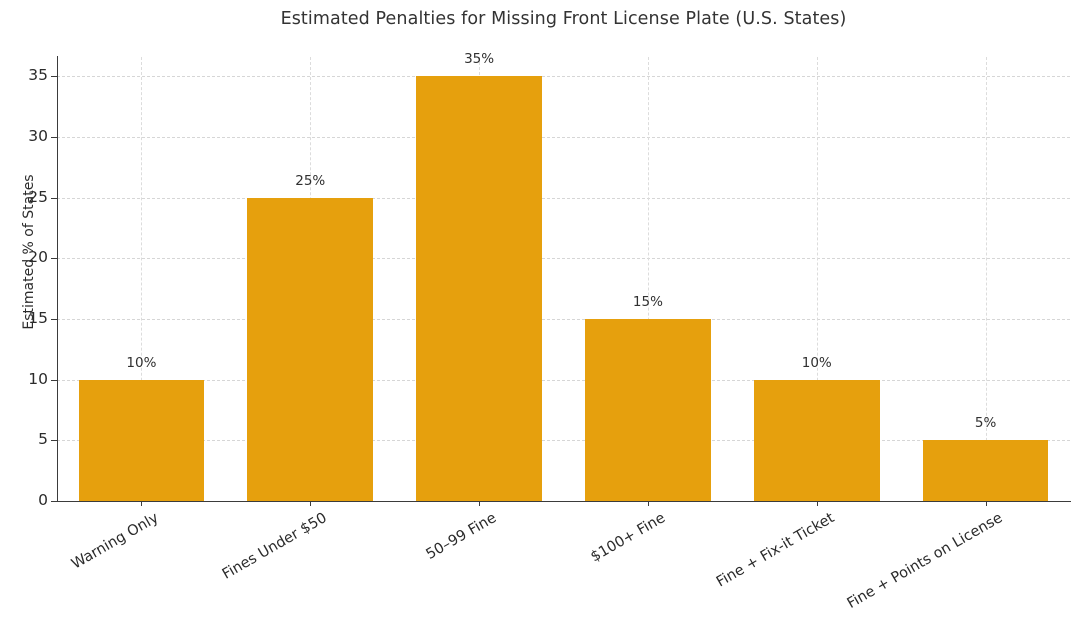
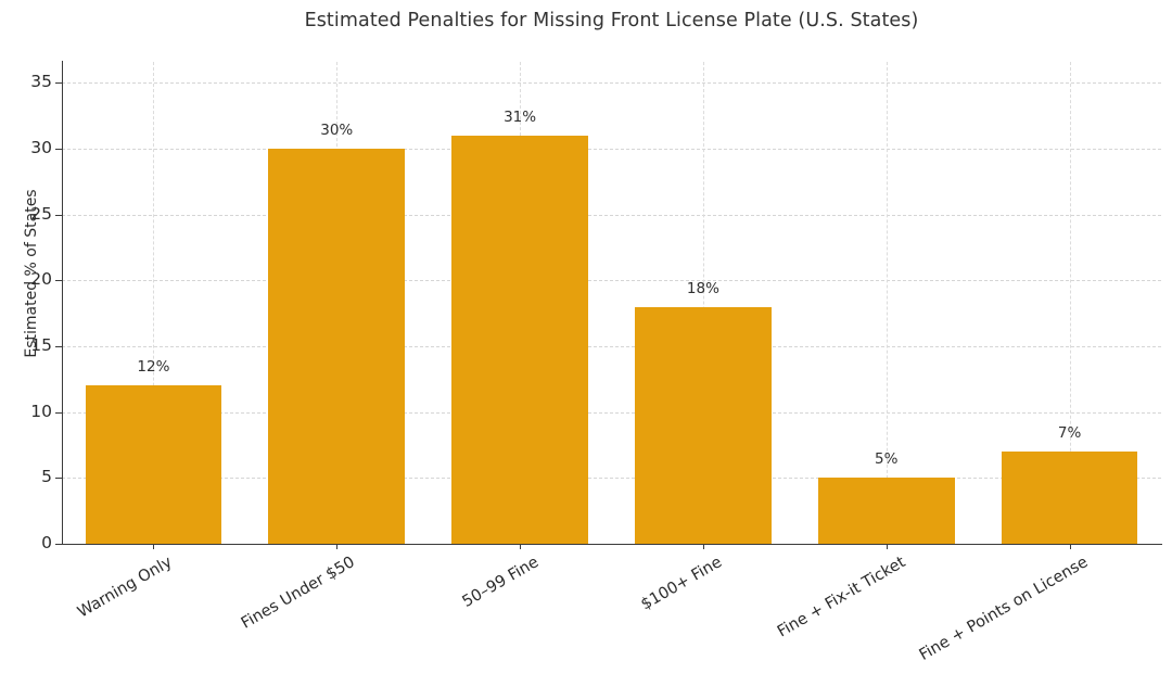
Warning Only: 10% -> 12%
Fines Under $50: 25% -> 30%
50–99 Fine: 35% -> 31%
$100+ Fine: 15% -> 18%
Fine + Fix-it Ticket: 10% -> 5%
Fine + Points on License: 5% -> 7%
